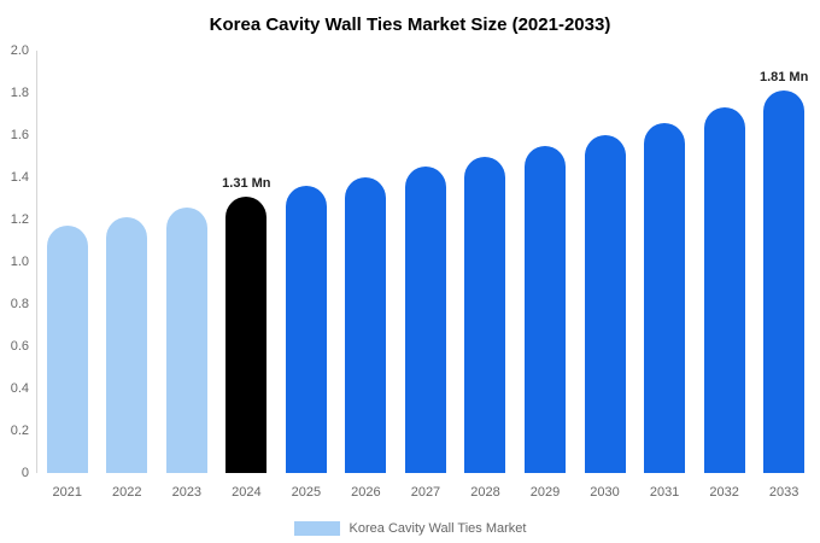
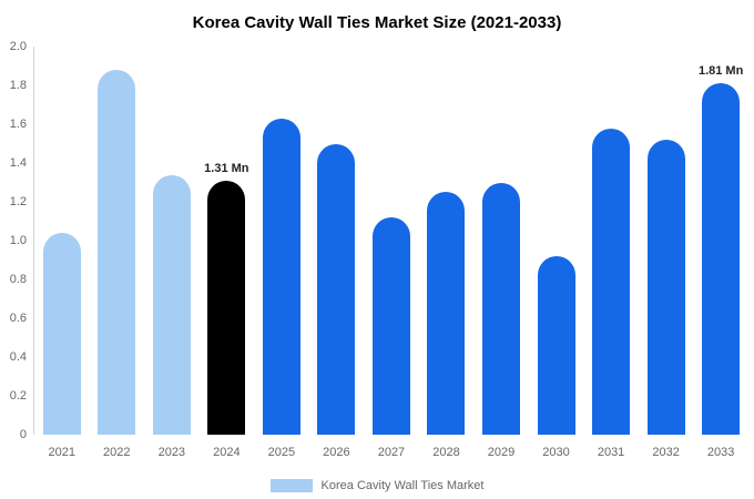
2021: 1.17 -> 1.04
2022: 1.21 -> 1.88
2023: 1.26 -> 1.34
2025: 1.36 -> 1.63
2026: 1.40 -> 1.50
2027: 1.45 -> 1.12
2028: 1.50 -> 1.25
2029: 1.55 -> 1.30
2030: 1.60 -> 0.92
2031: 1.66 -> 1.58
2032: 1.73 -> 1.52
